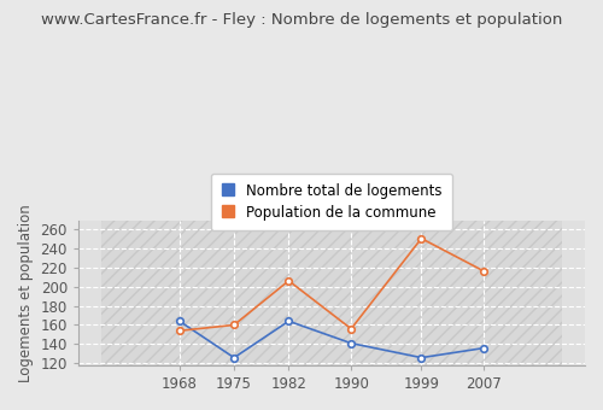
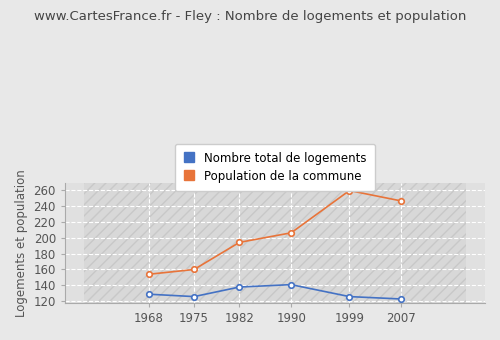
Nombre total de logements/1968: 164 -> 129
Nombre total de logements/1982: 164 -> 138
Population de la commune/1982: 206 -> 194
Population de la commune/1990: 156 -> 206
Population de la commune/1999: 250 -> 259
Nombre total de logements/2007: 136 -> 123
Population de la commune/2007: 216 -> 246
